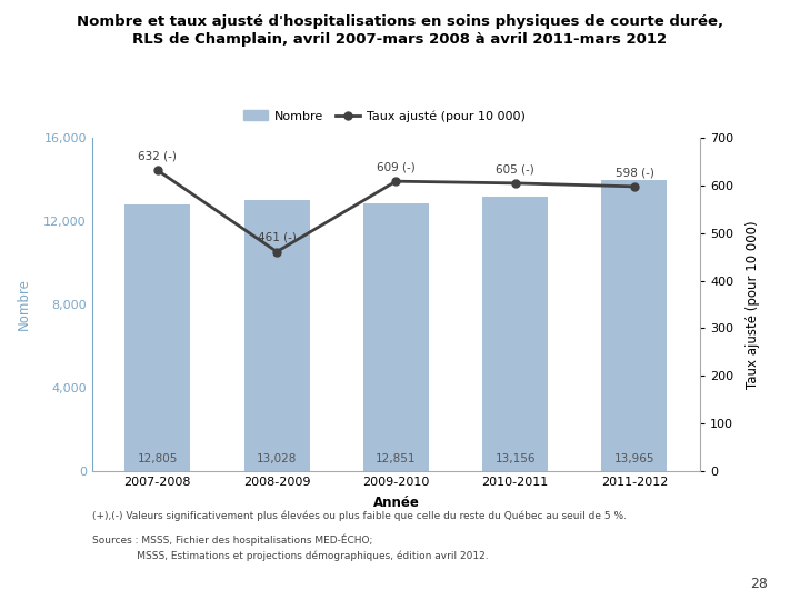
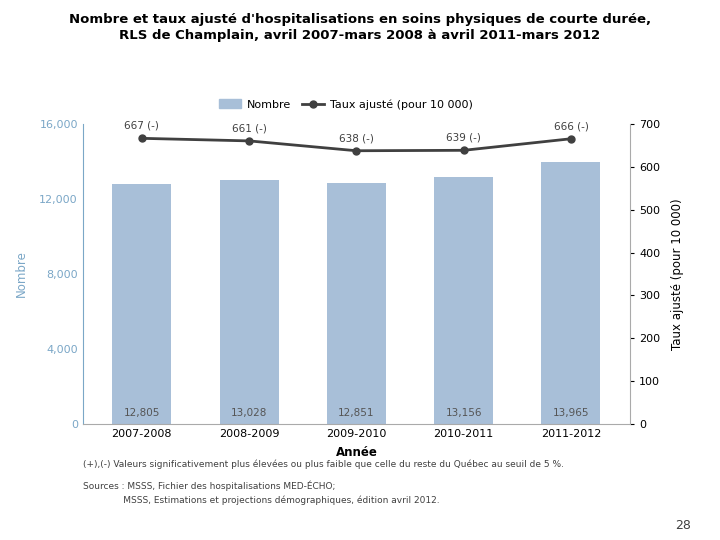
Taux ajusté (pour 10 000)/2007-2008: 632 -> 667
Taux ajusté (pour 10 000)/2008-2009: 461 -> 661
Taux ajusté (pour 10 000)/2009-2010: 609 -> 638
Taux ajusté (pour 10 000)/2010-2011: 605 -> 639
Taux ajusté (pour 10 000)/2011-2012: 598 -> 666
